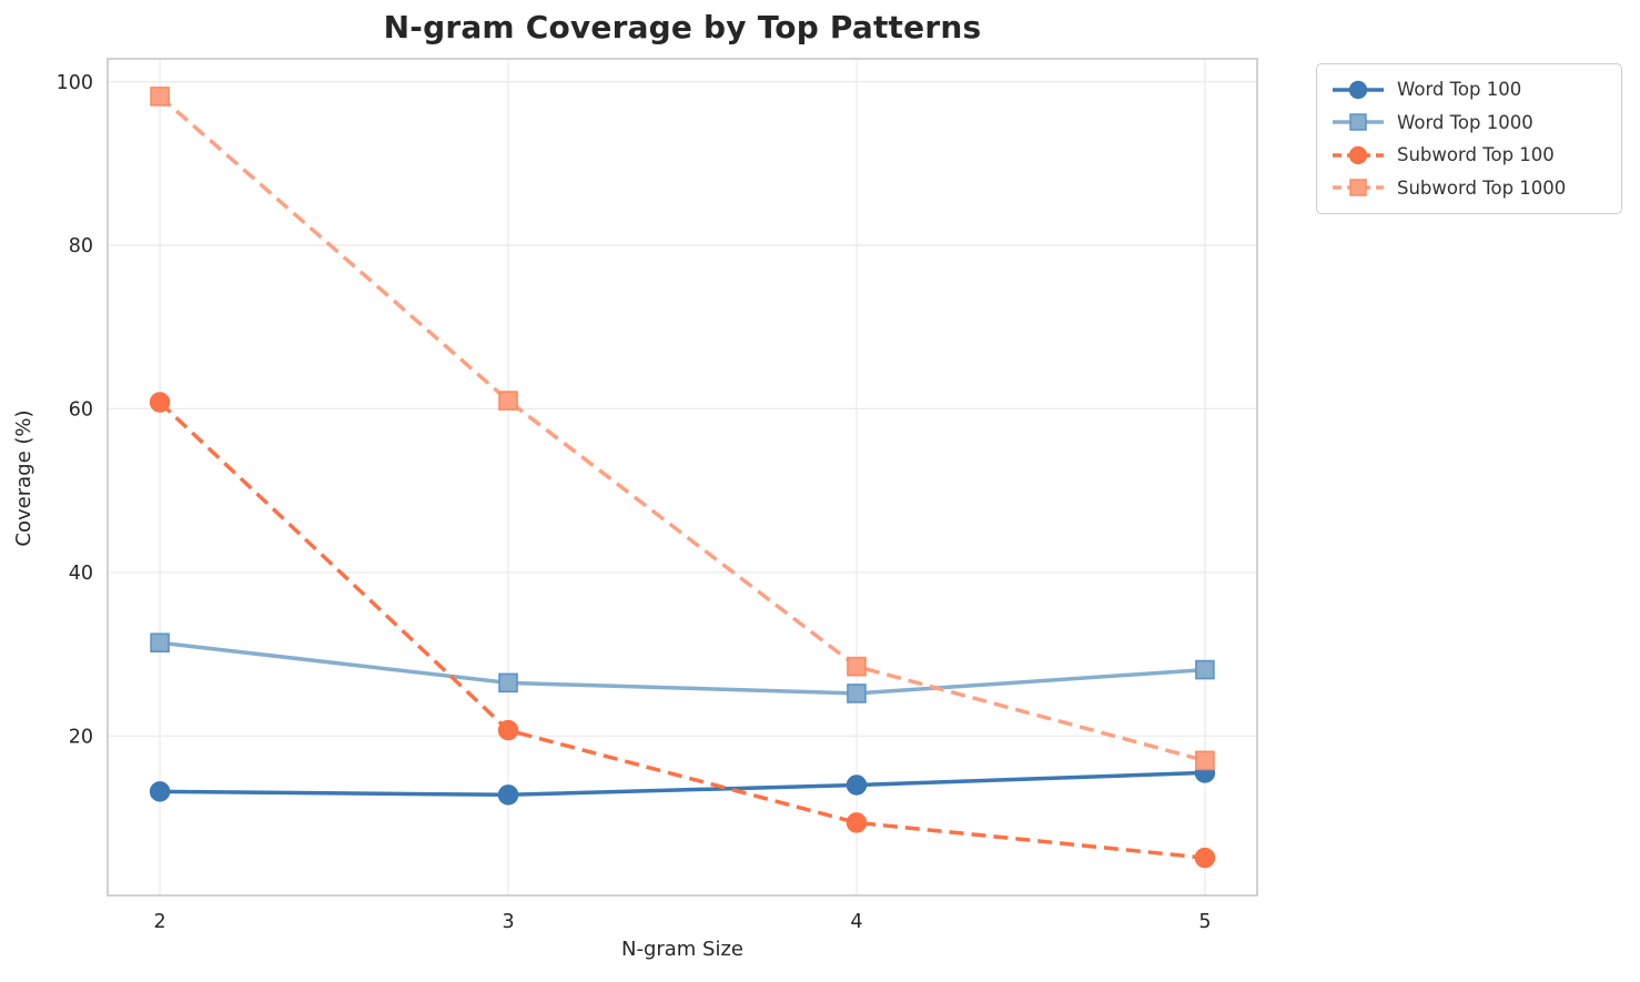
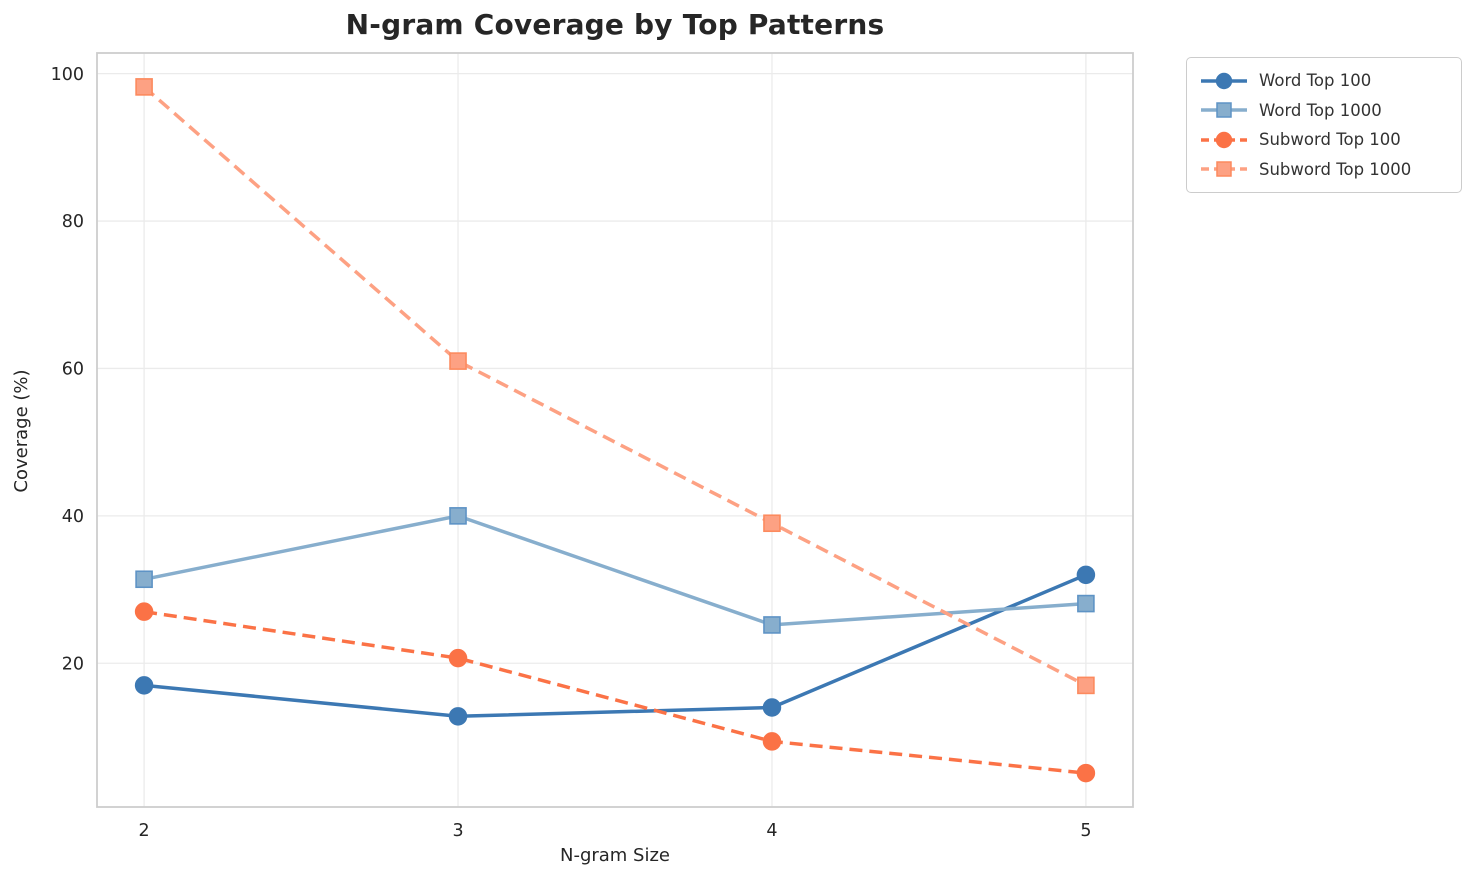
Word Top 100/2: 13 -> 17
Subword Top 100/2: 61 -> 27
Word Top 1000/3: 26 -> 40
Subword Top 1000/4: 28 -> 39
Word Top 100/5: 16 -> 32
